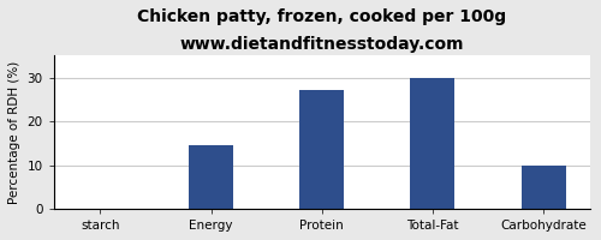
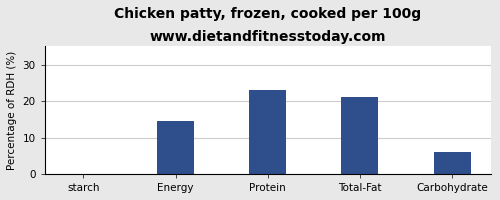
Protein: 27.0 -> 23.0
Total-Fat: 30.0 -> 21.0
Carbohydrate: 10.0 -> 6.0
